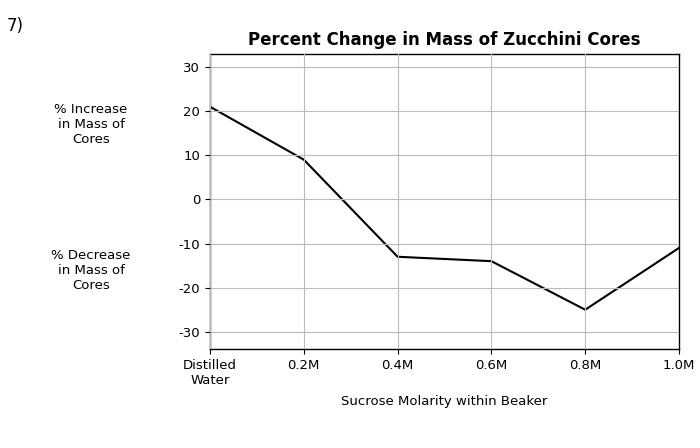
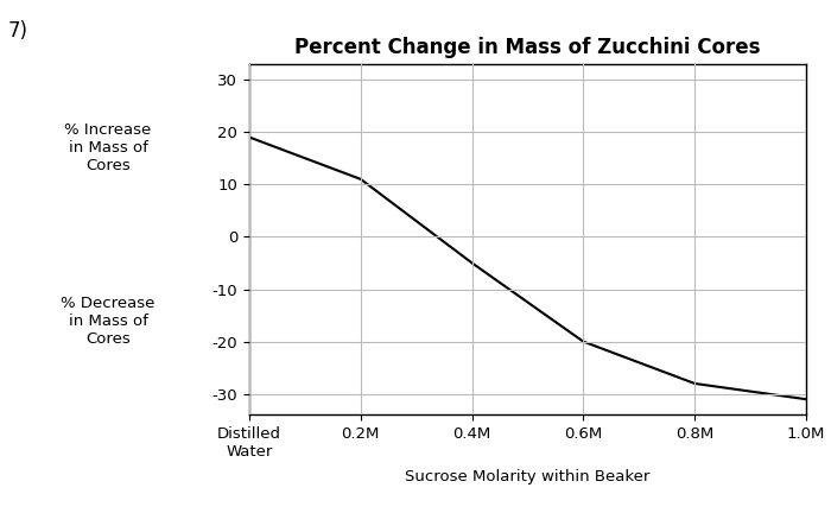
Distilled Water: 21 -> 19
0.2M: 9 -> 11
0.4M: -13 -> -5
0.6M: -14 -> -20
0.8M: -25 -> -28
1.0M: -11 -> -31
